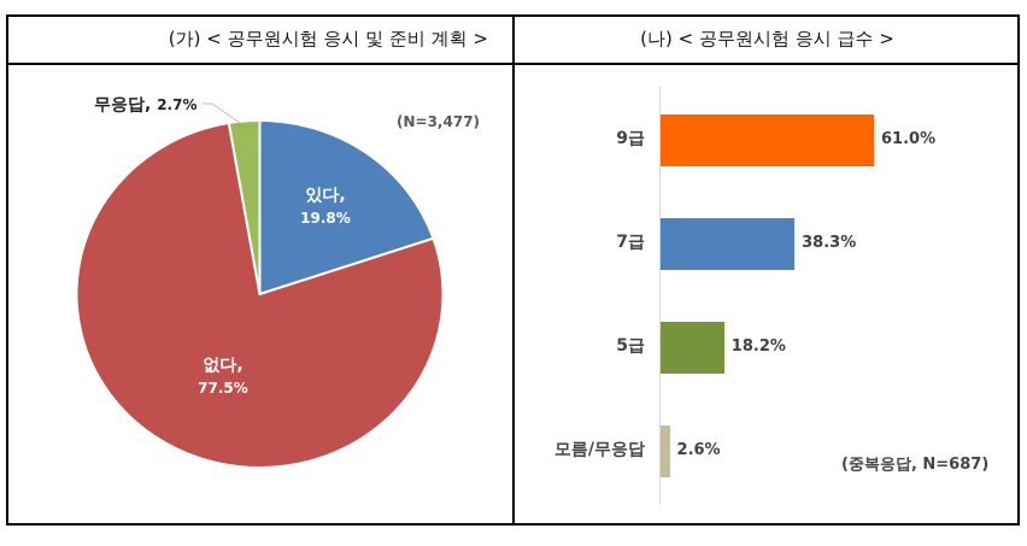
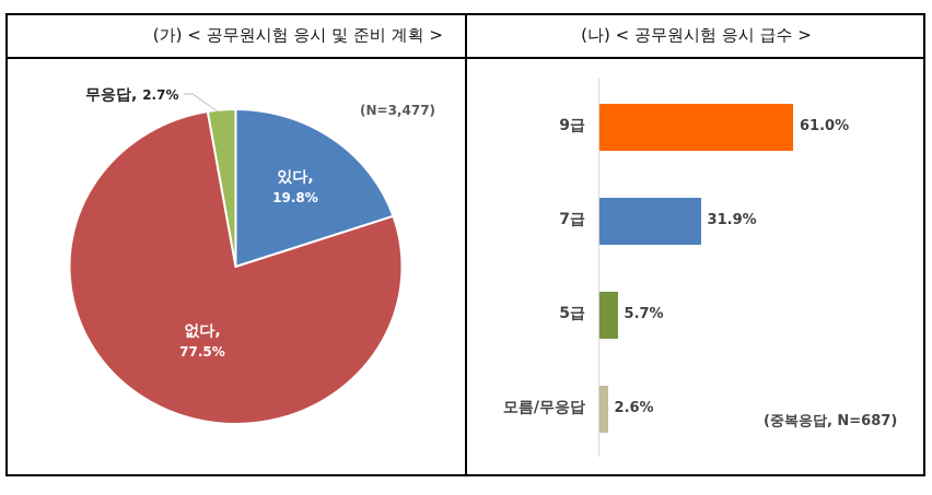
(나) < 공무원시험 응시 급수 >/7급: 38.3% -> 31.9%
(나) < 공무원시험 응시 급수 >/5급: 18.2% -> 5.7%
